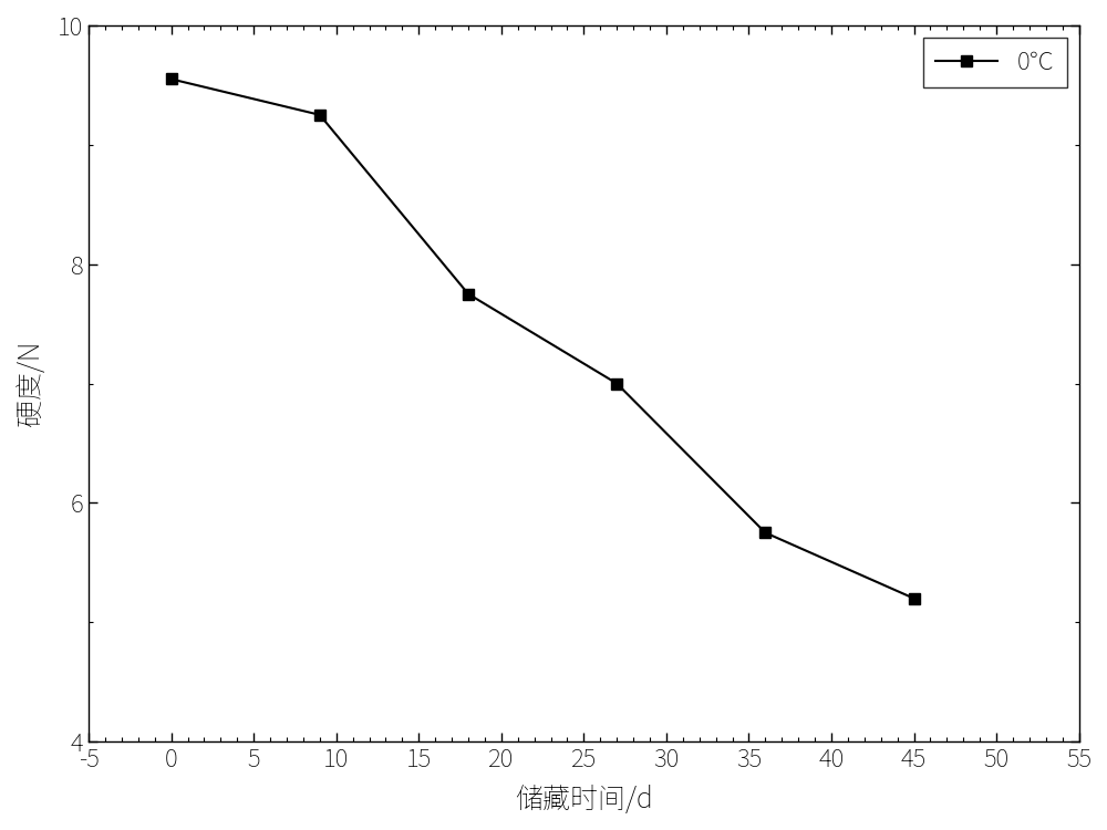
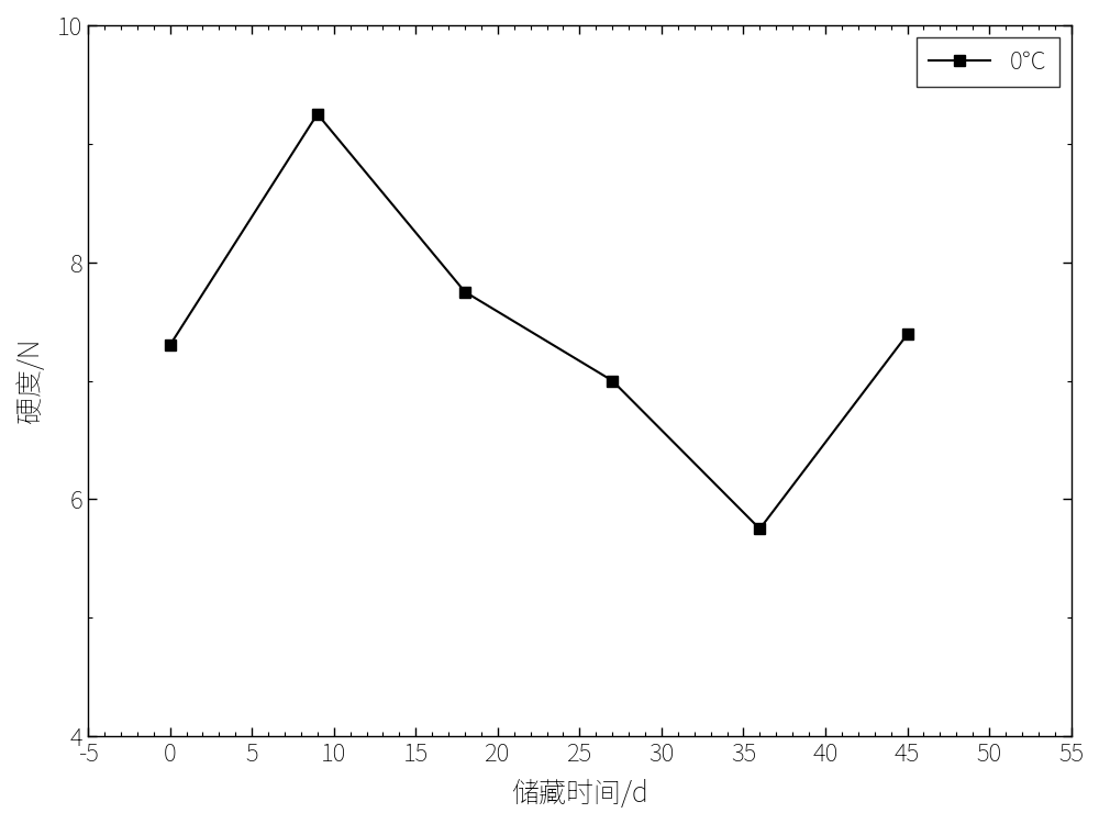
0: 9.55 -> 7.30
45: 5.20 -> 7.39
